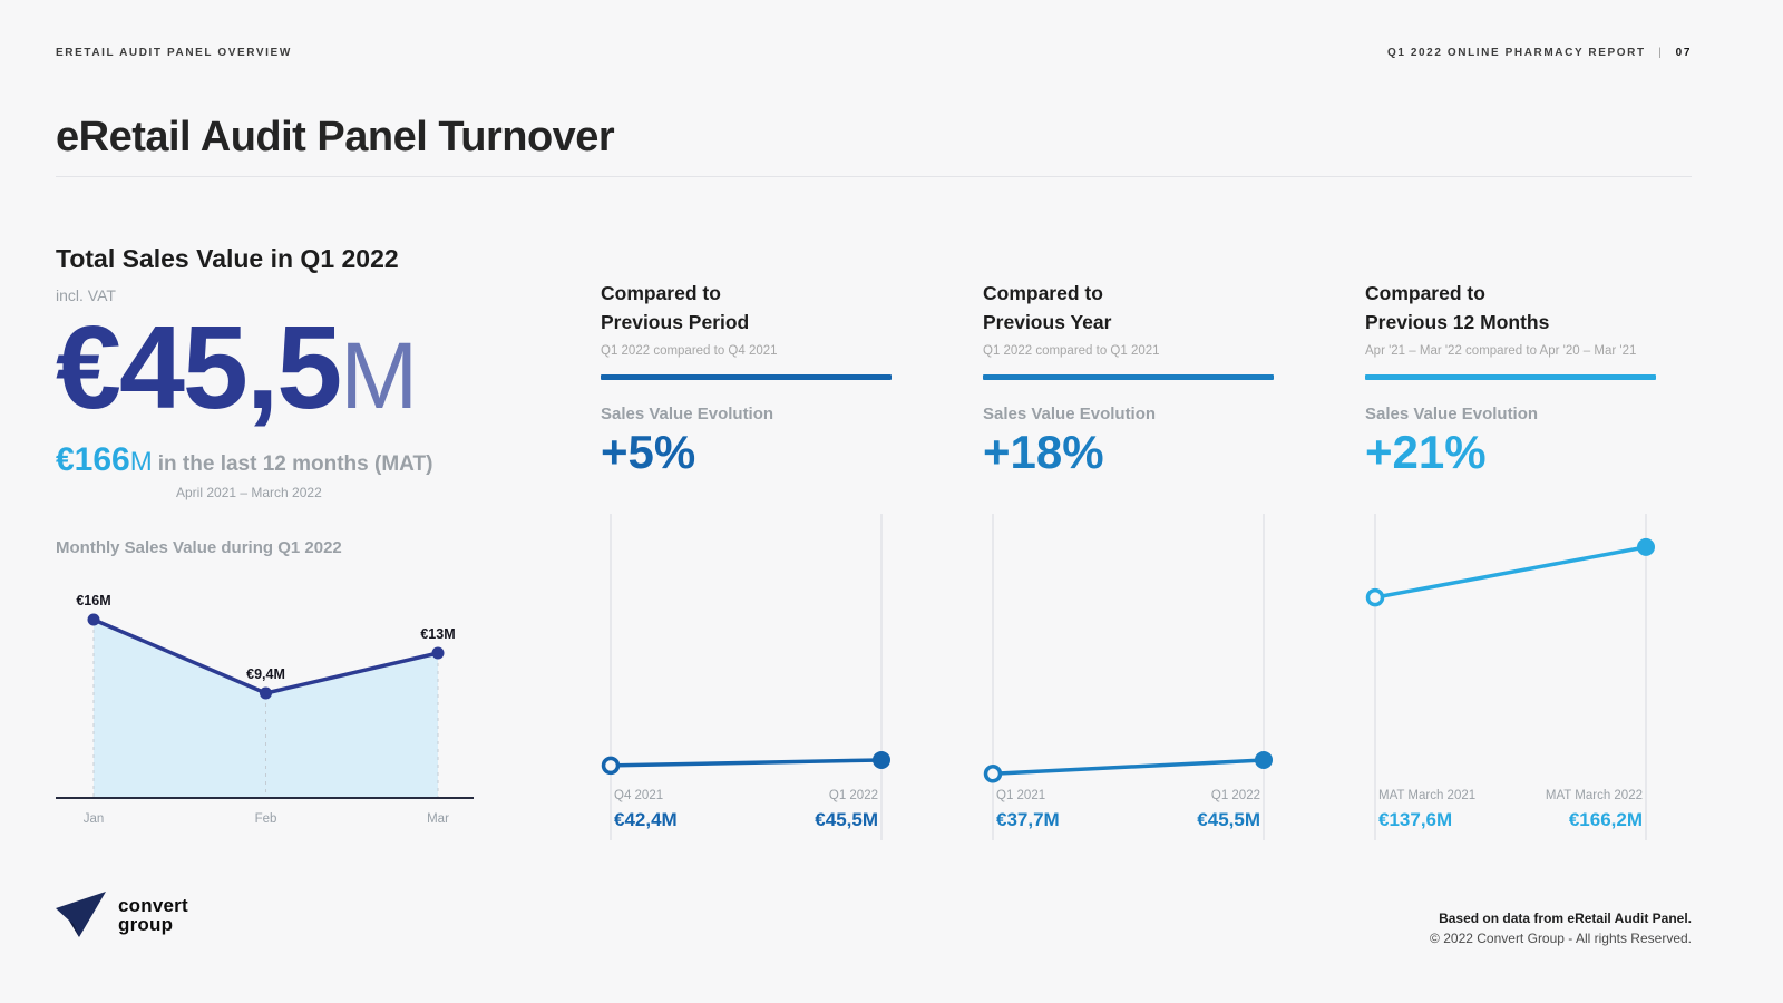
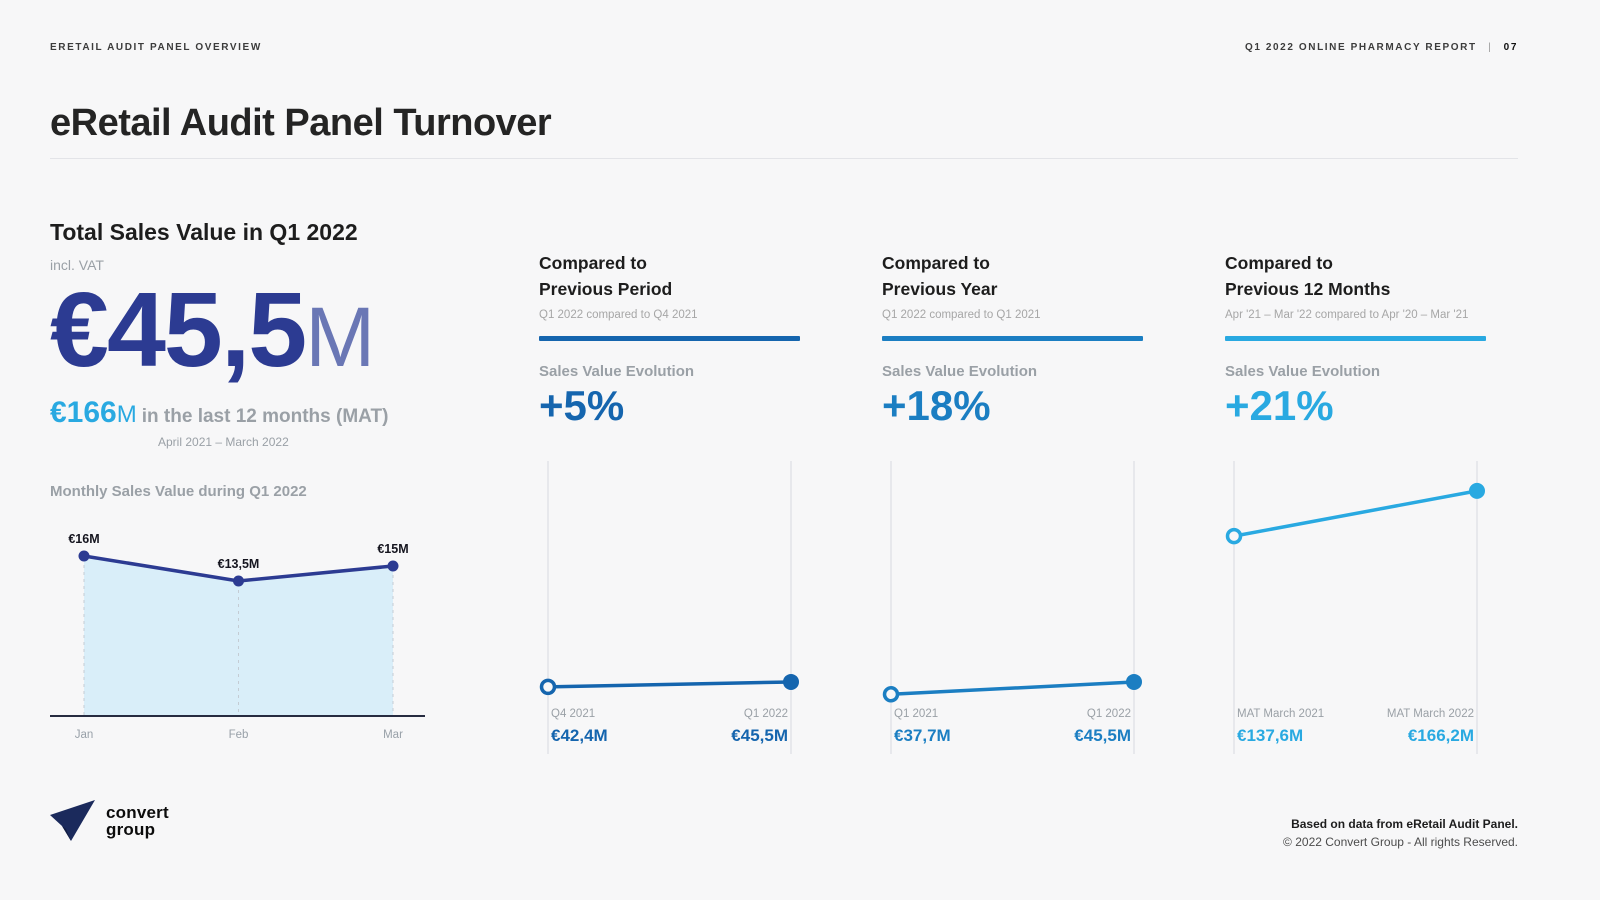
Monthly Sales Value during Q1 2022/Feb: €9,4M -> €13,5M
Monthly Sales Value during Q1 2022/Mar: €13M -> €15M
